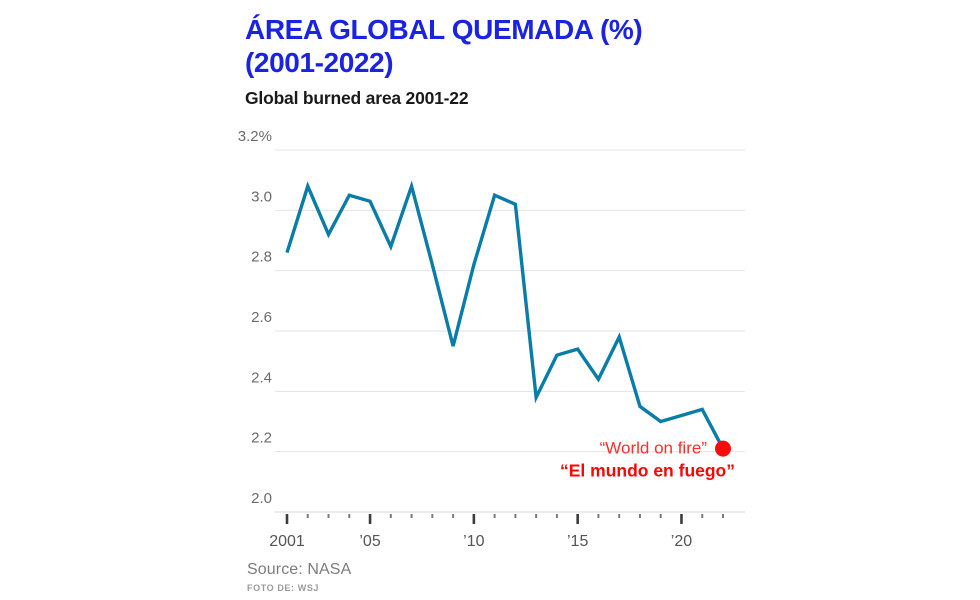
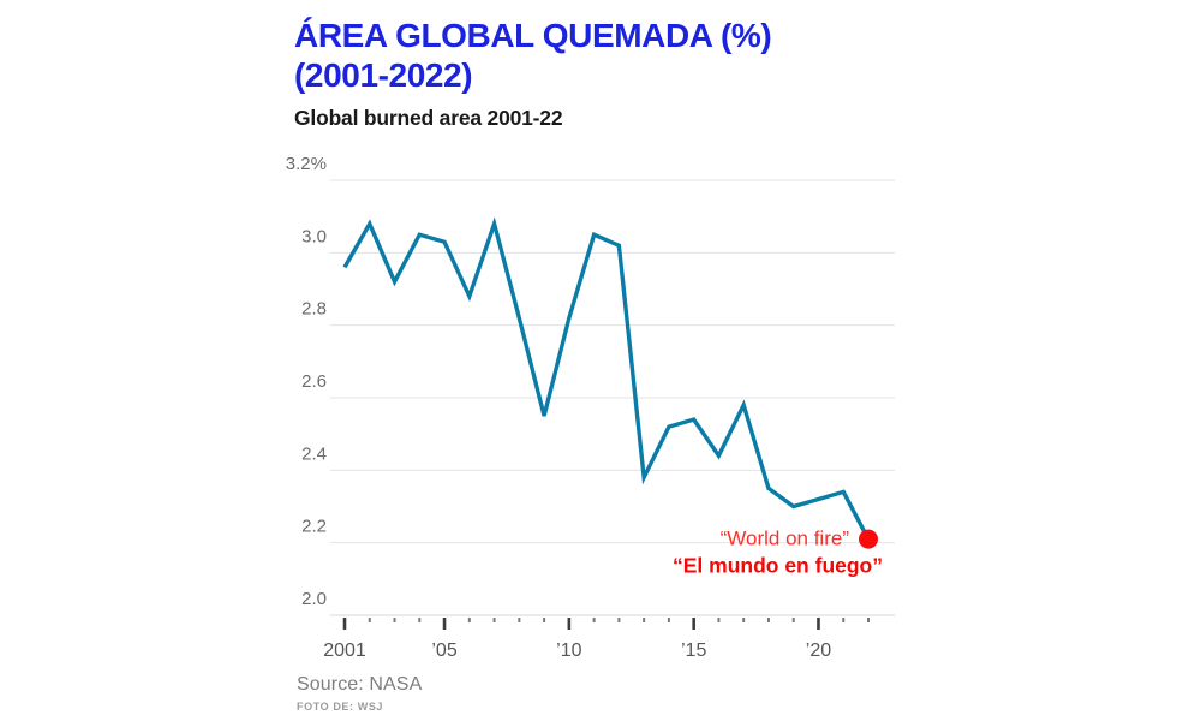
2001: 2.86% -> 2.96%
